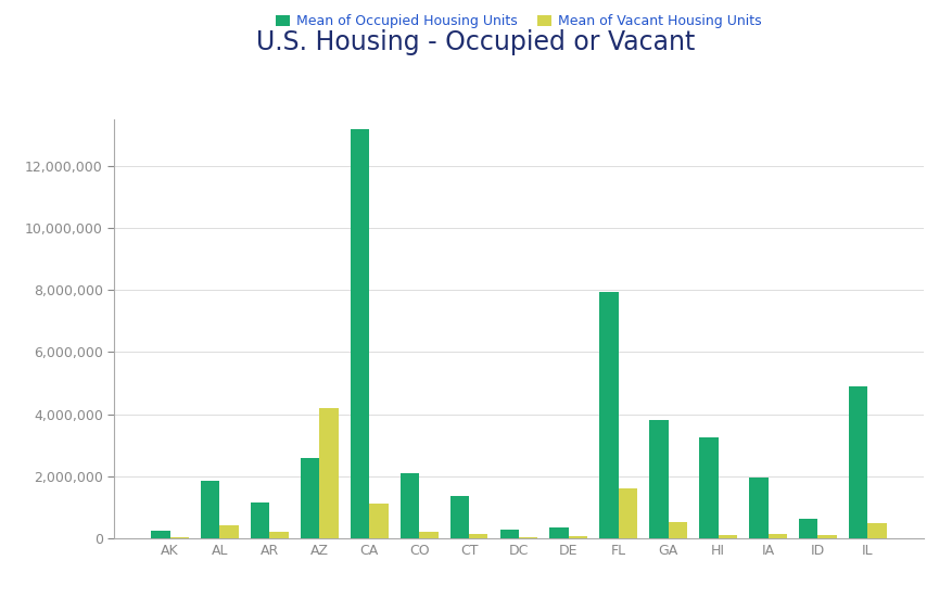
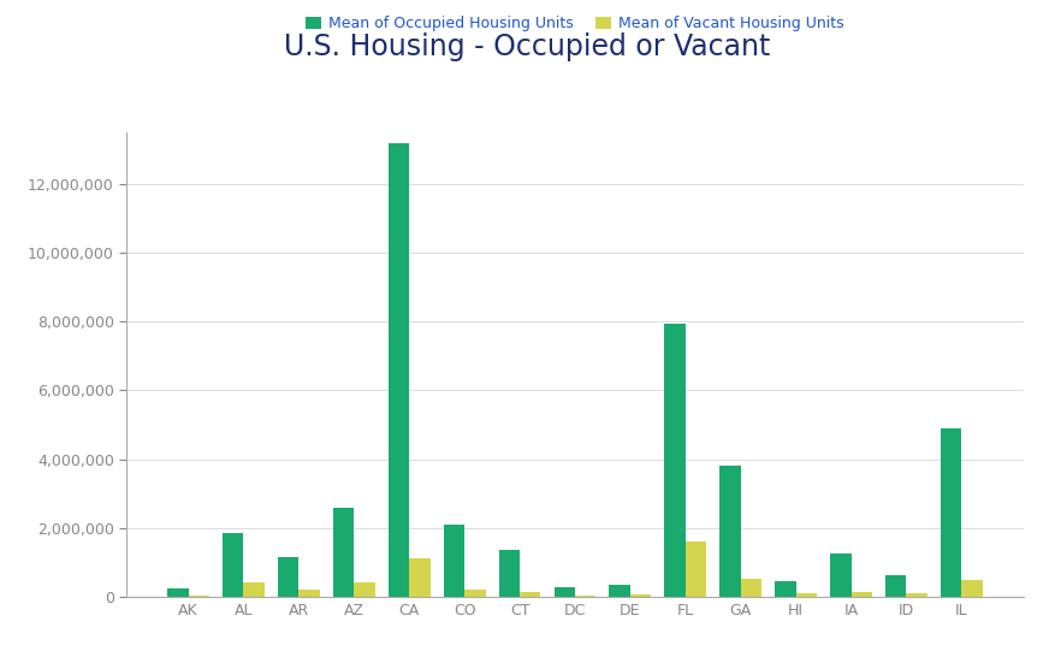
Mean of Vacant Housing Units/AZ: 4,200,000 -> 420,000
Mean of Occupied Housing Units/HI: 3,250,000 -> 450,000
Mean of Occupied Housing Units/IA: 1,950,000 -> 1,250,000
